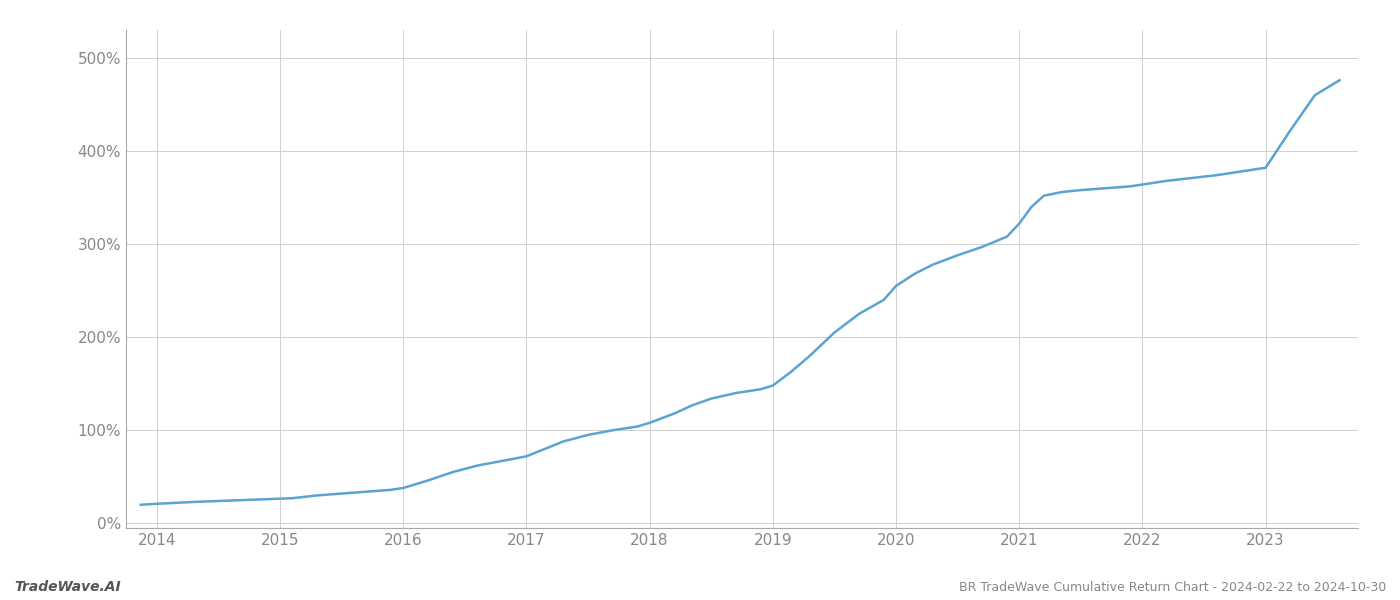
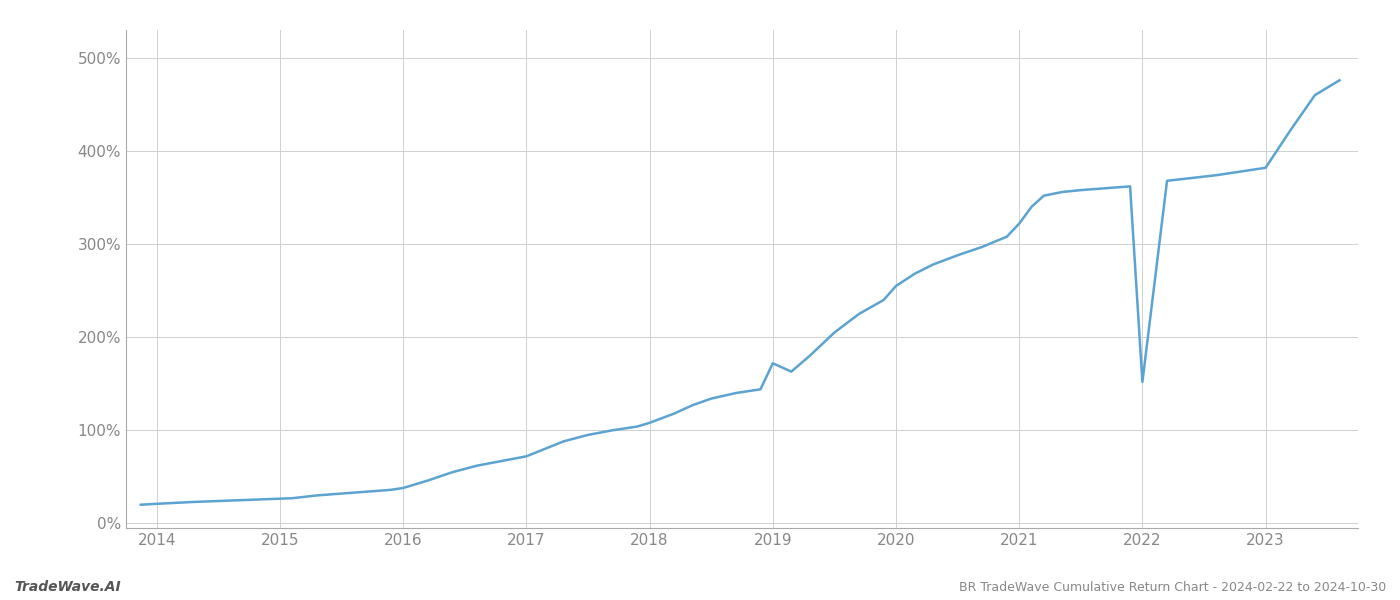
2019: 148% -> 172%
2022: 364% -> 152%
